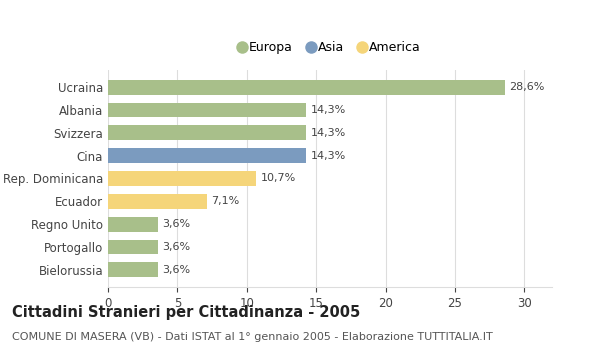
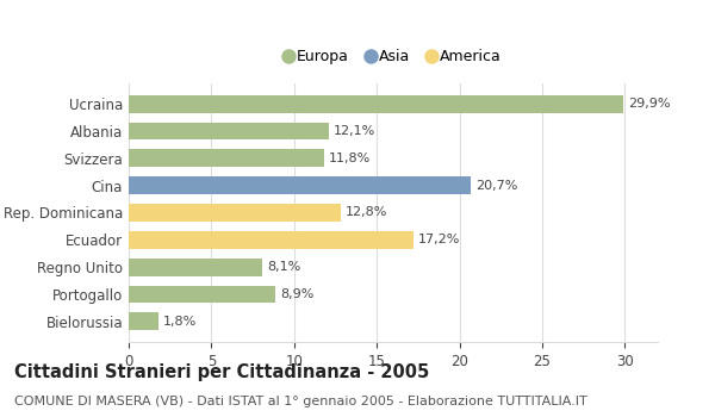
Ucraina: 28,6% -> 29,9%
Albania: 14,3% -> 12,1%
Svizzera: 14,3% -> 11,8%
Cina: 14,3% -> 20,7%
Rep. Dominicana: 10,7% -> 12,8%
Ecuador: 7,1% -> 17,2%
Regno Unito: 3,6% -> 8,1%
Portogallo: 3,6% -> 8,9%
Bielorussia: 3,6% -> 1,8%
